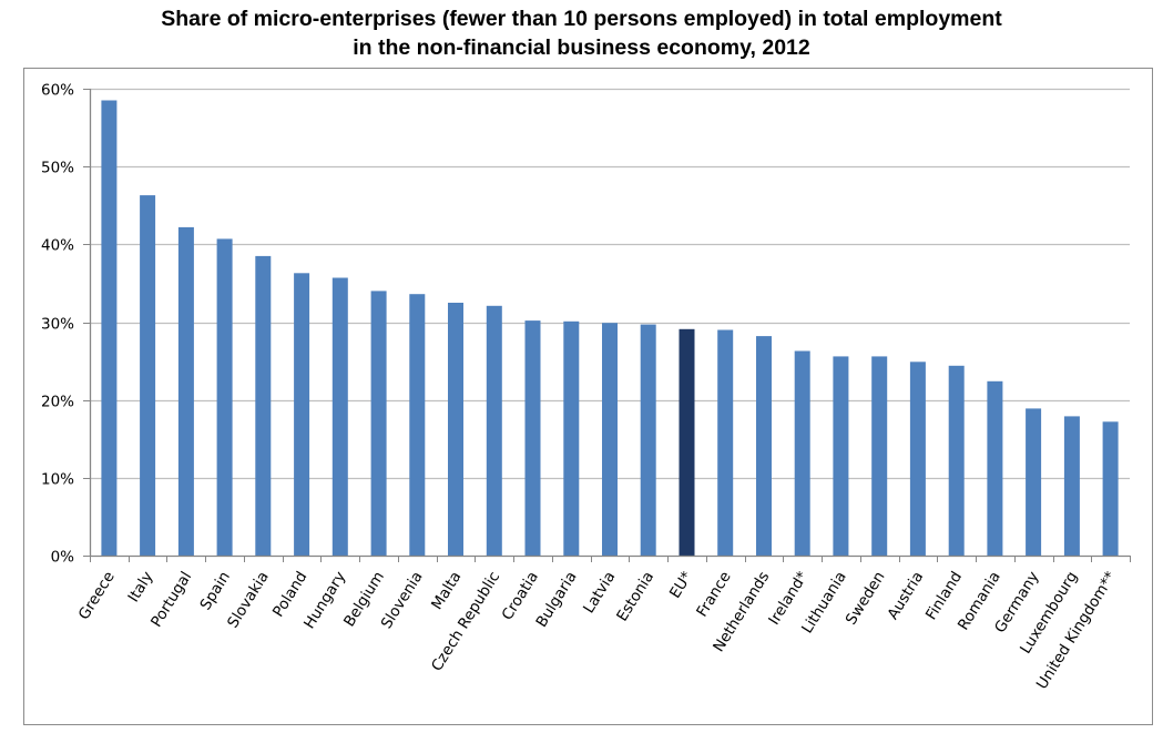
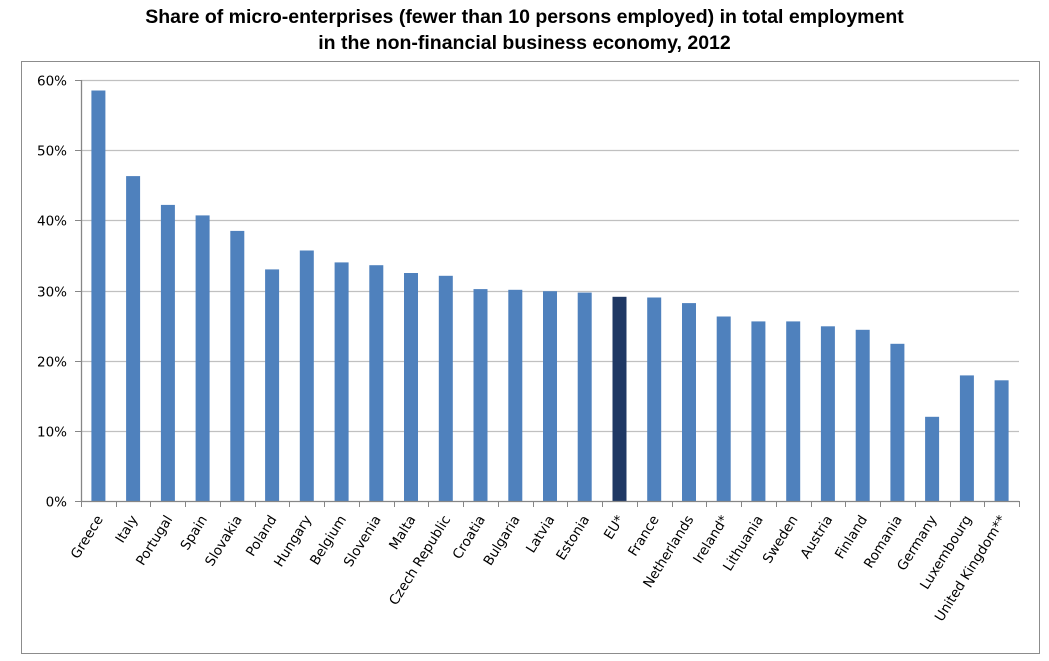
Poland: 36% -> 33%
Germany: 19% -> 12%
